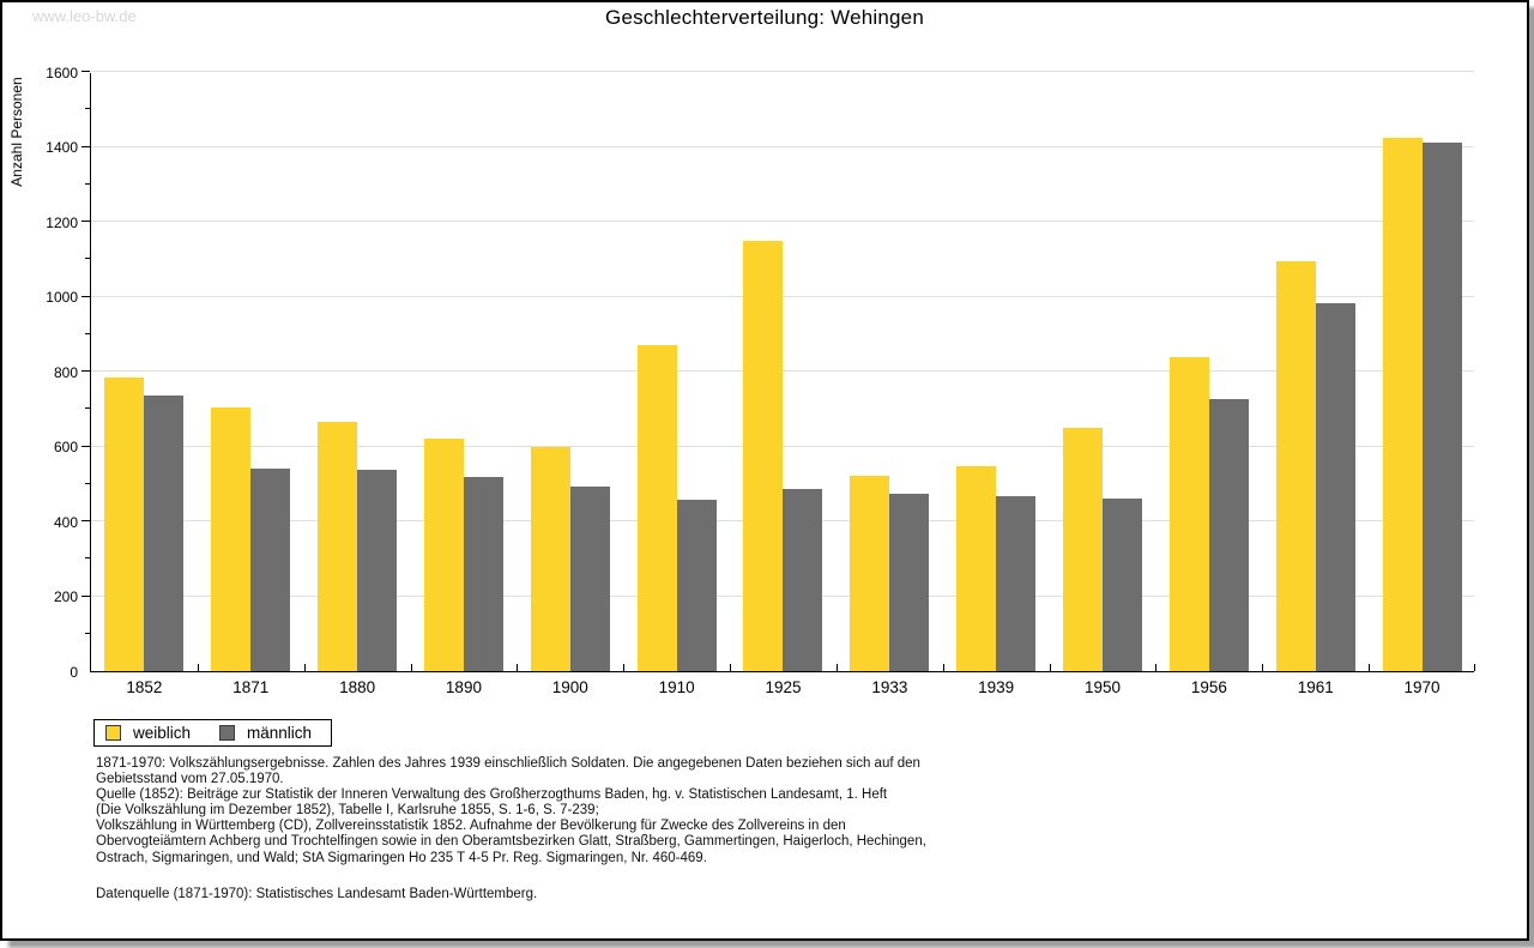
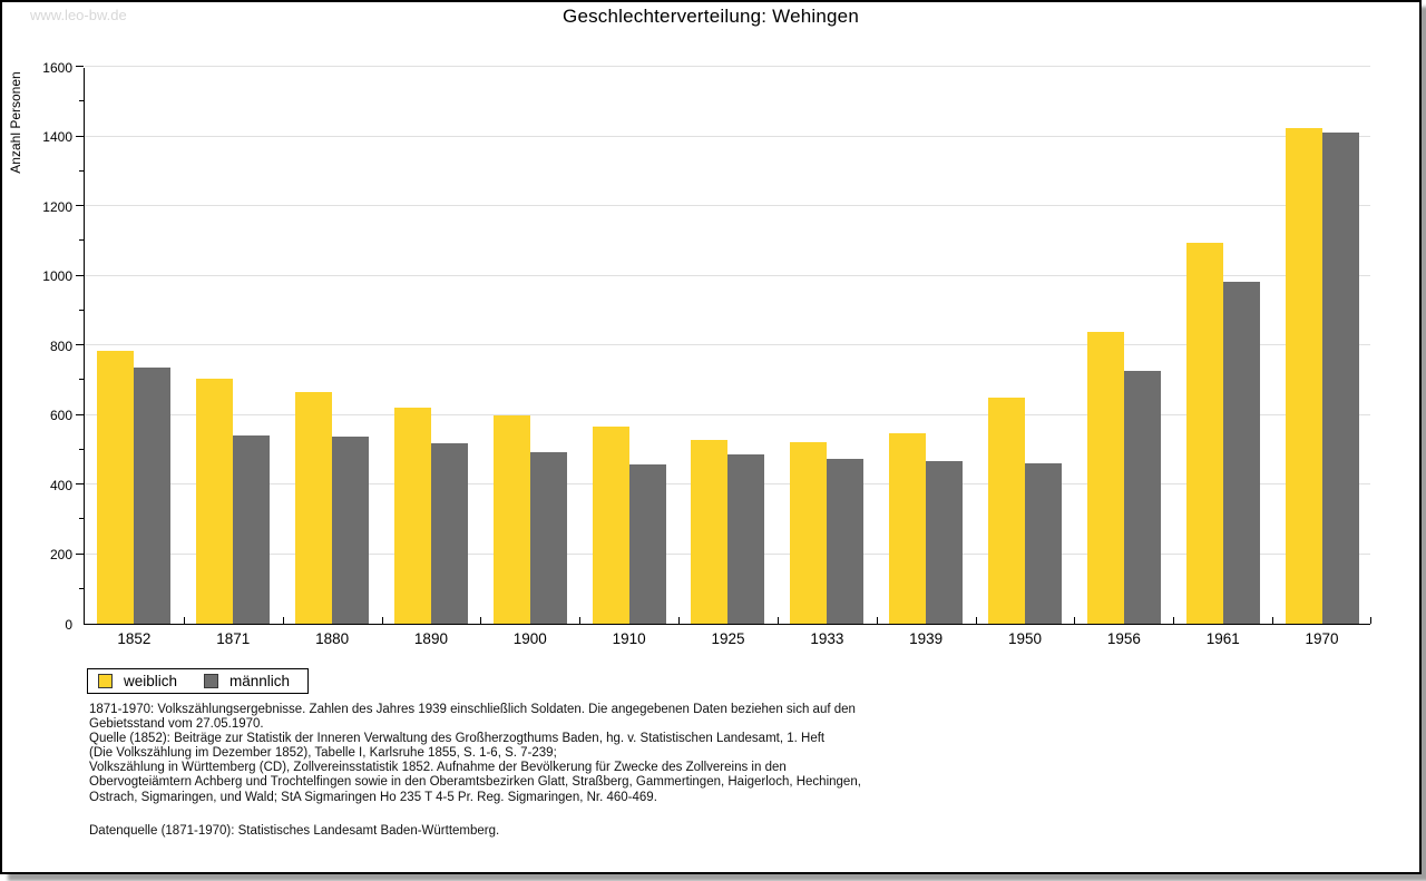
weiblich/1910: 870 -> 560
weiblich/1925: 1150 -> 530
